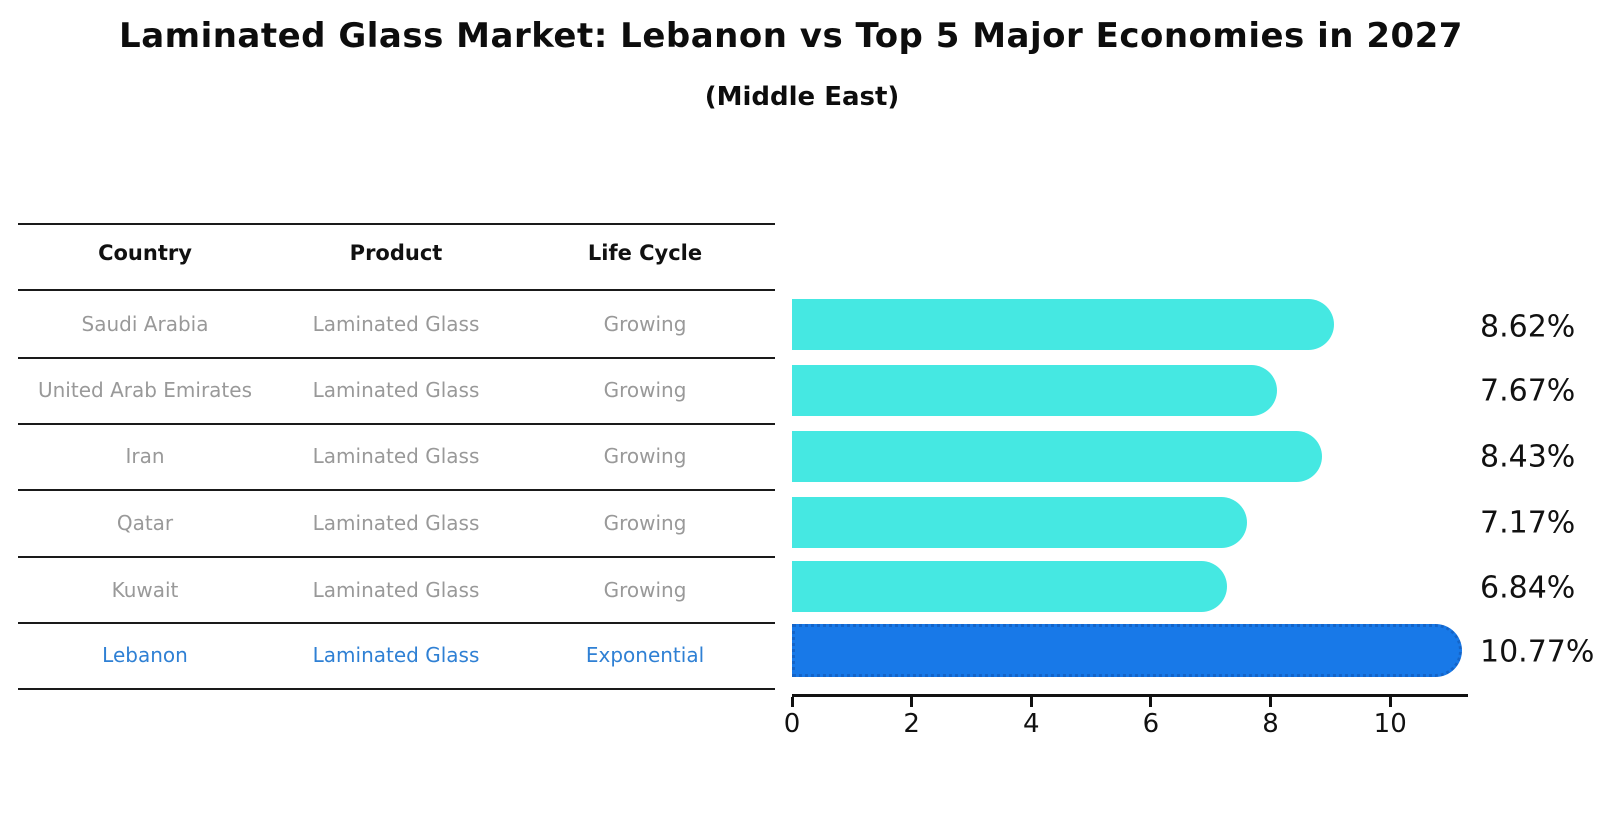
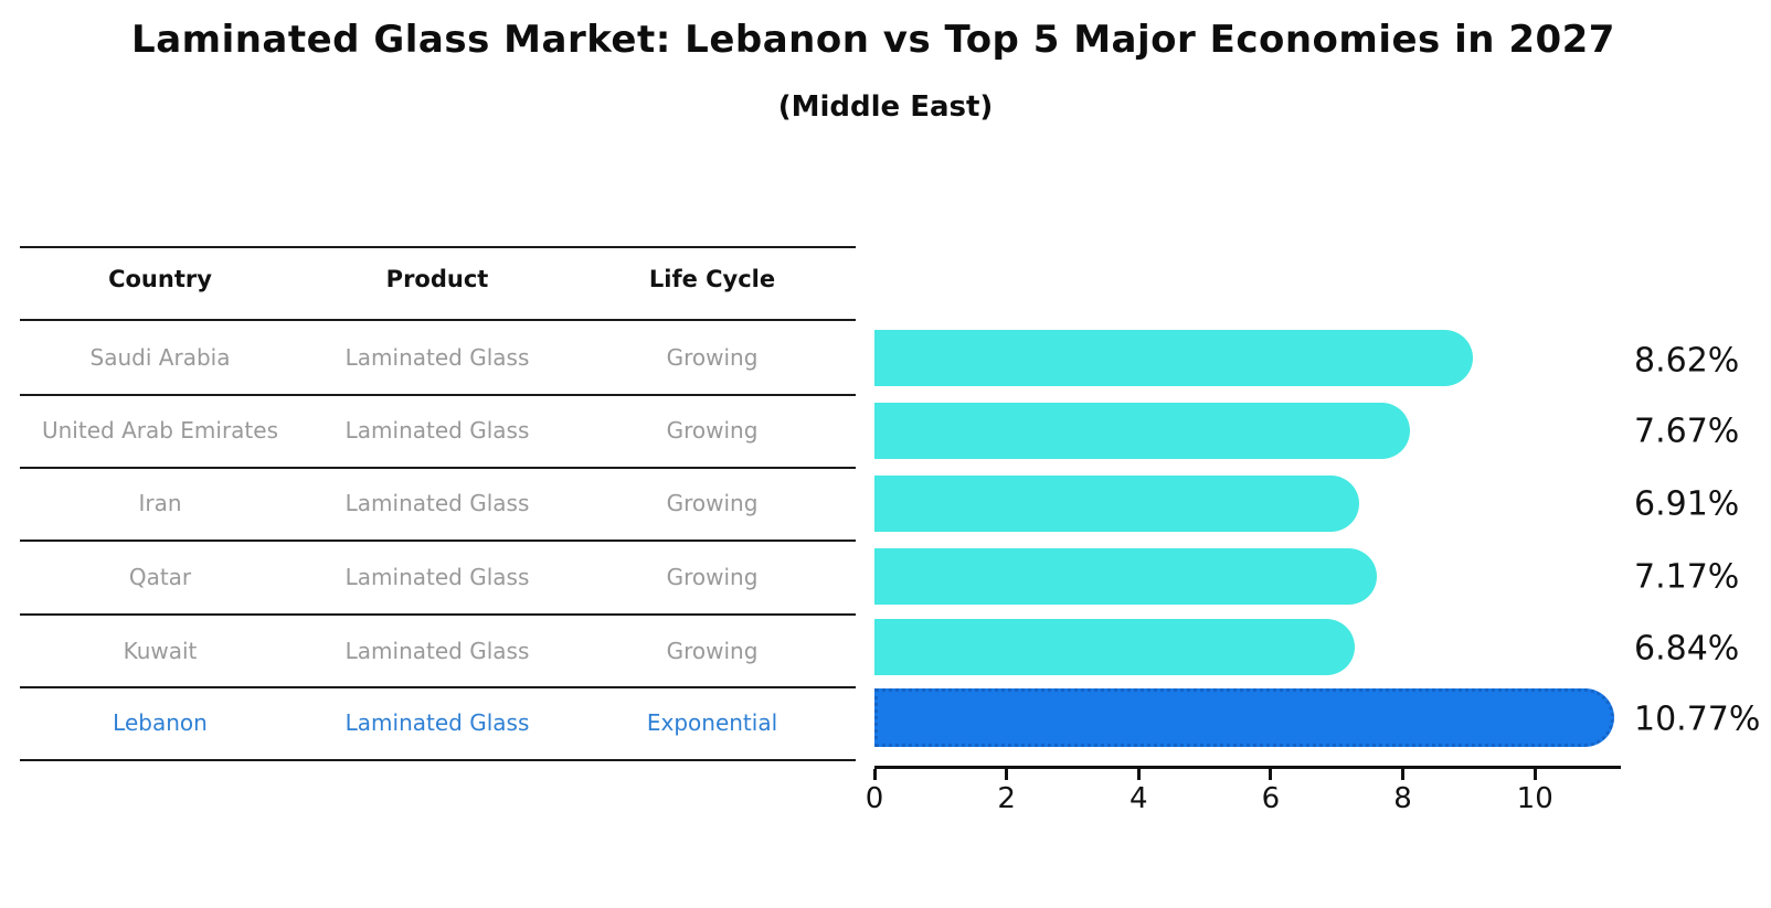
Iran: 8.43% -> 6.91%
